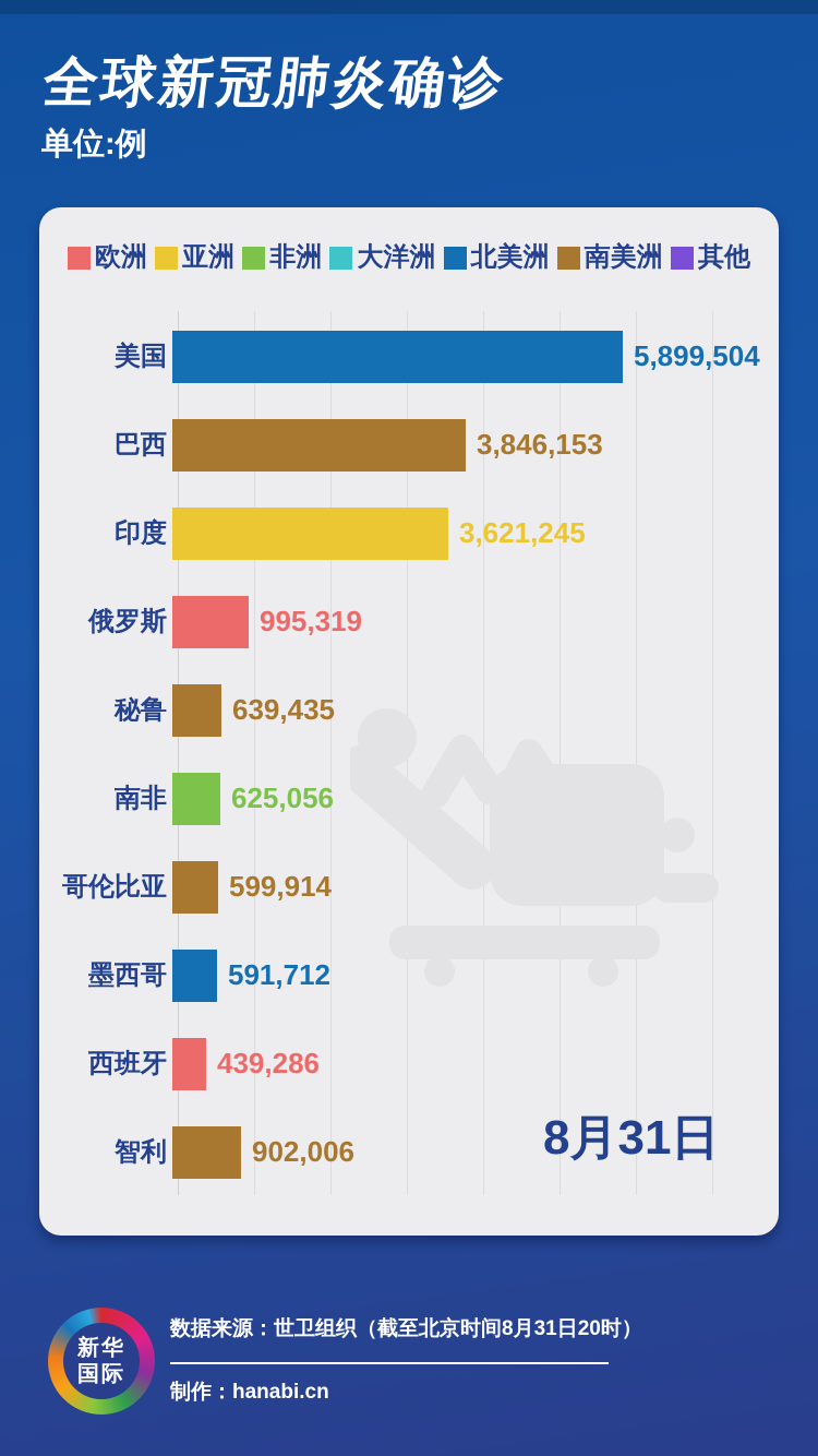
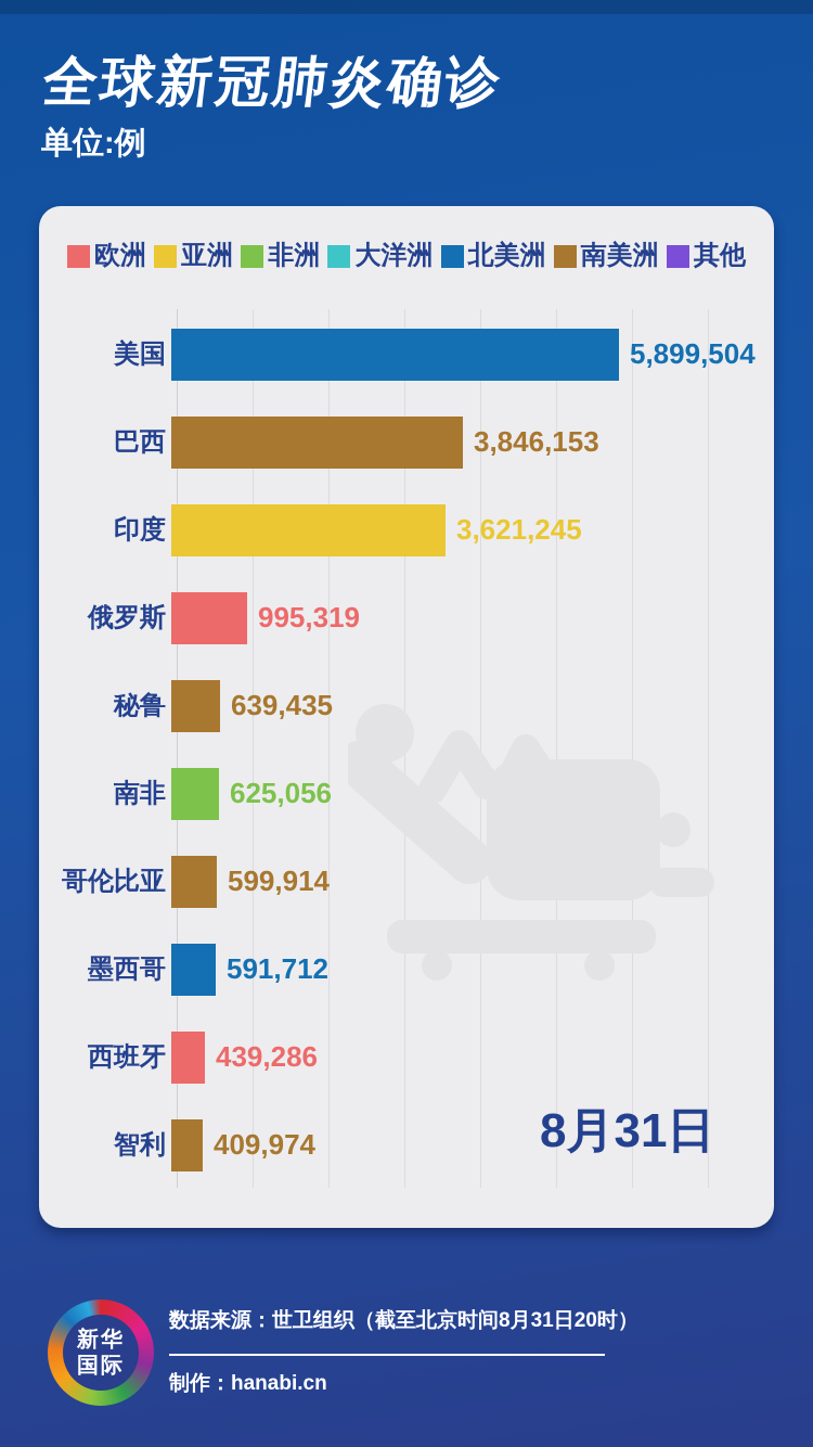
智利: 902,006 -> 409,974
